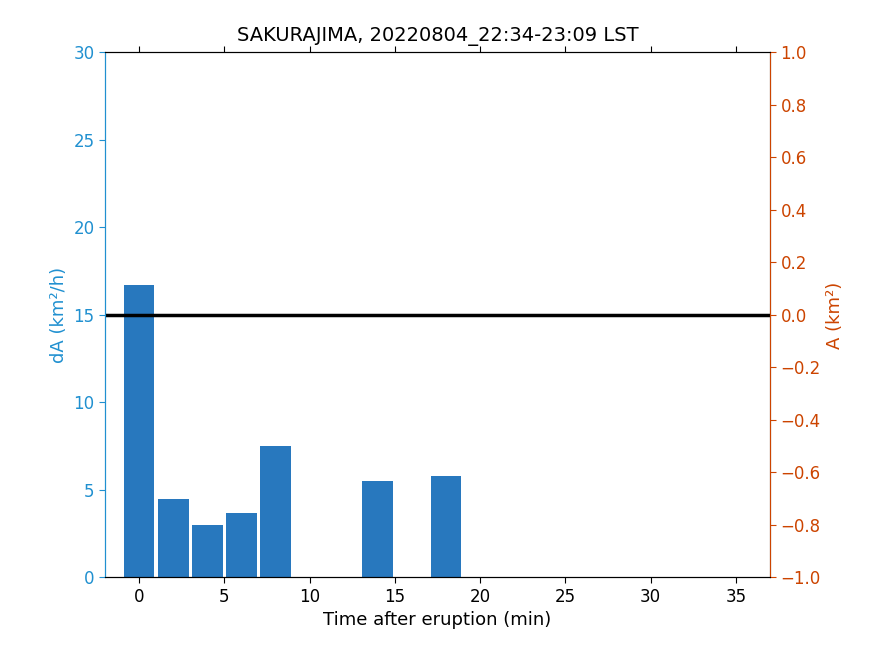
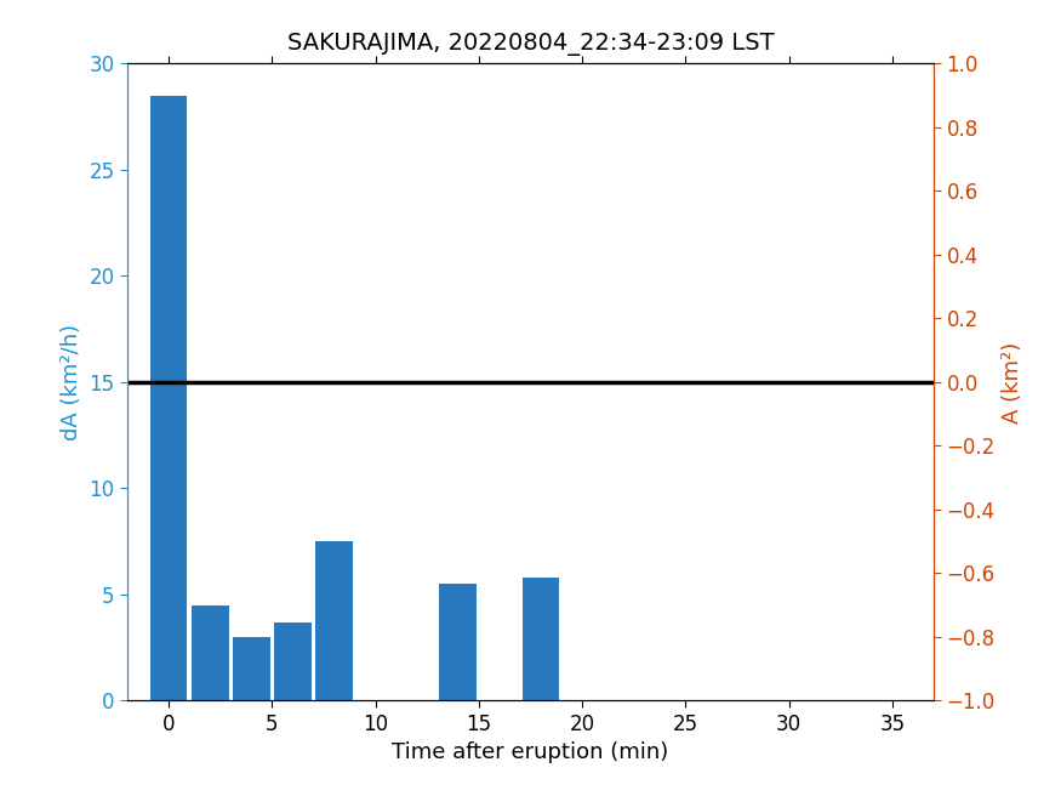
0: 16.7 -> 28.5
